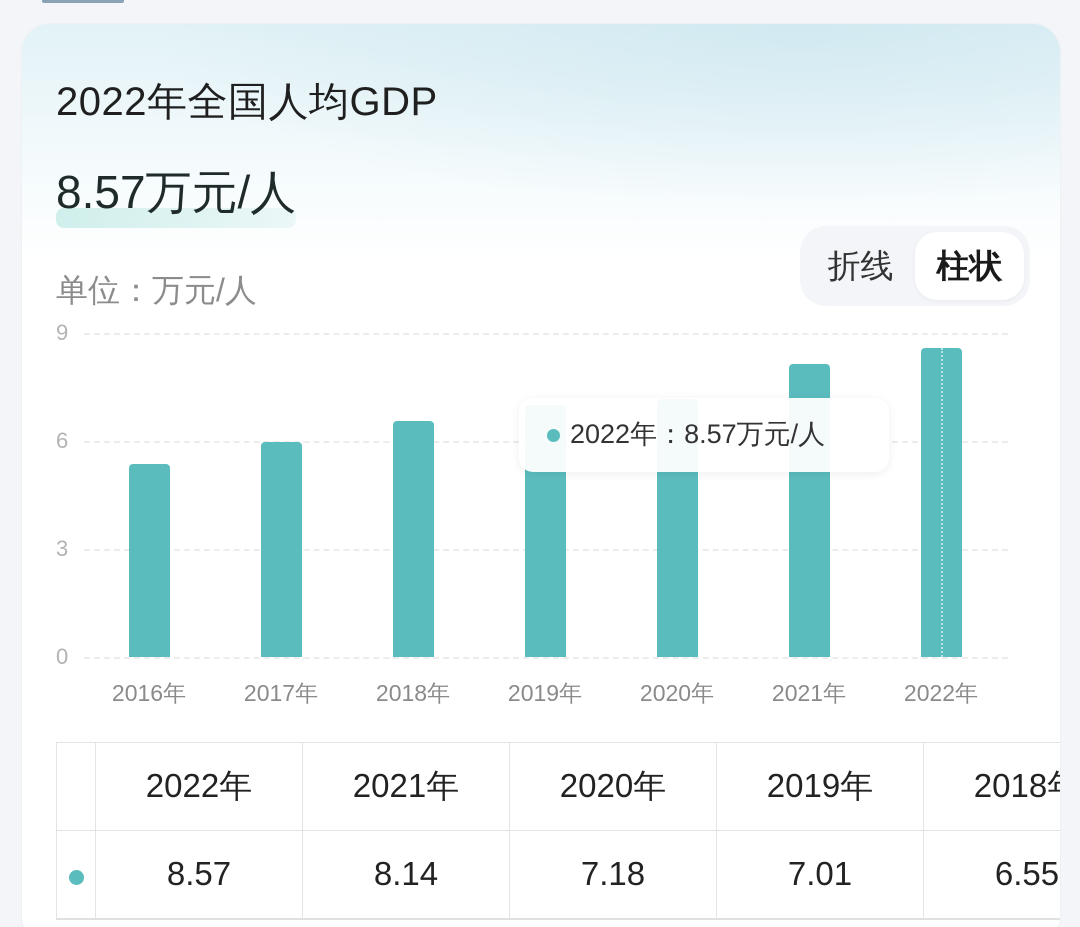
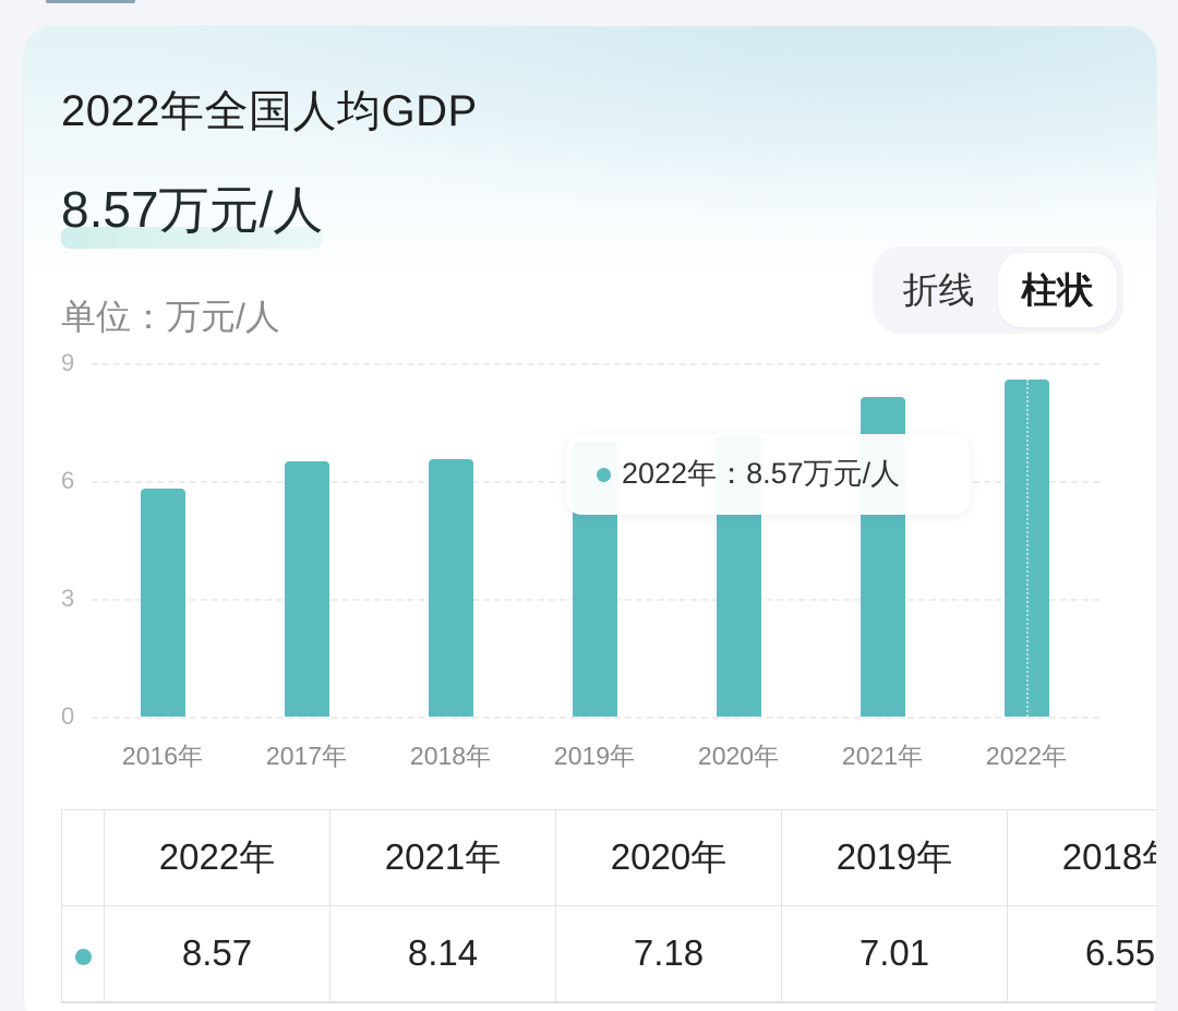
2016年: 5.4 -> 5.8
2017年: 6.0 -> 6.5
